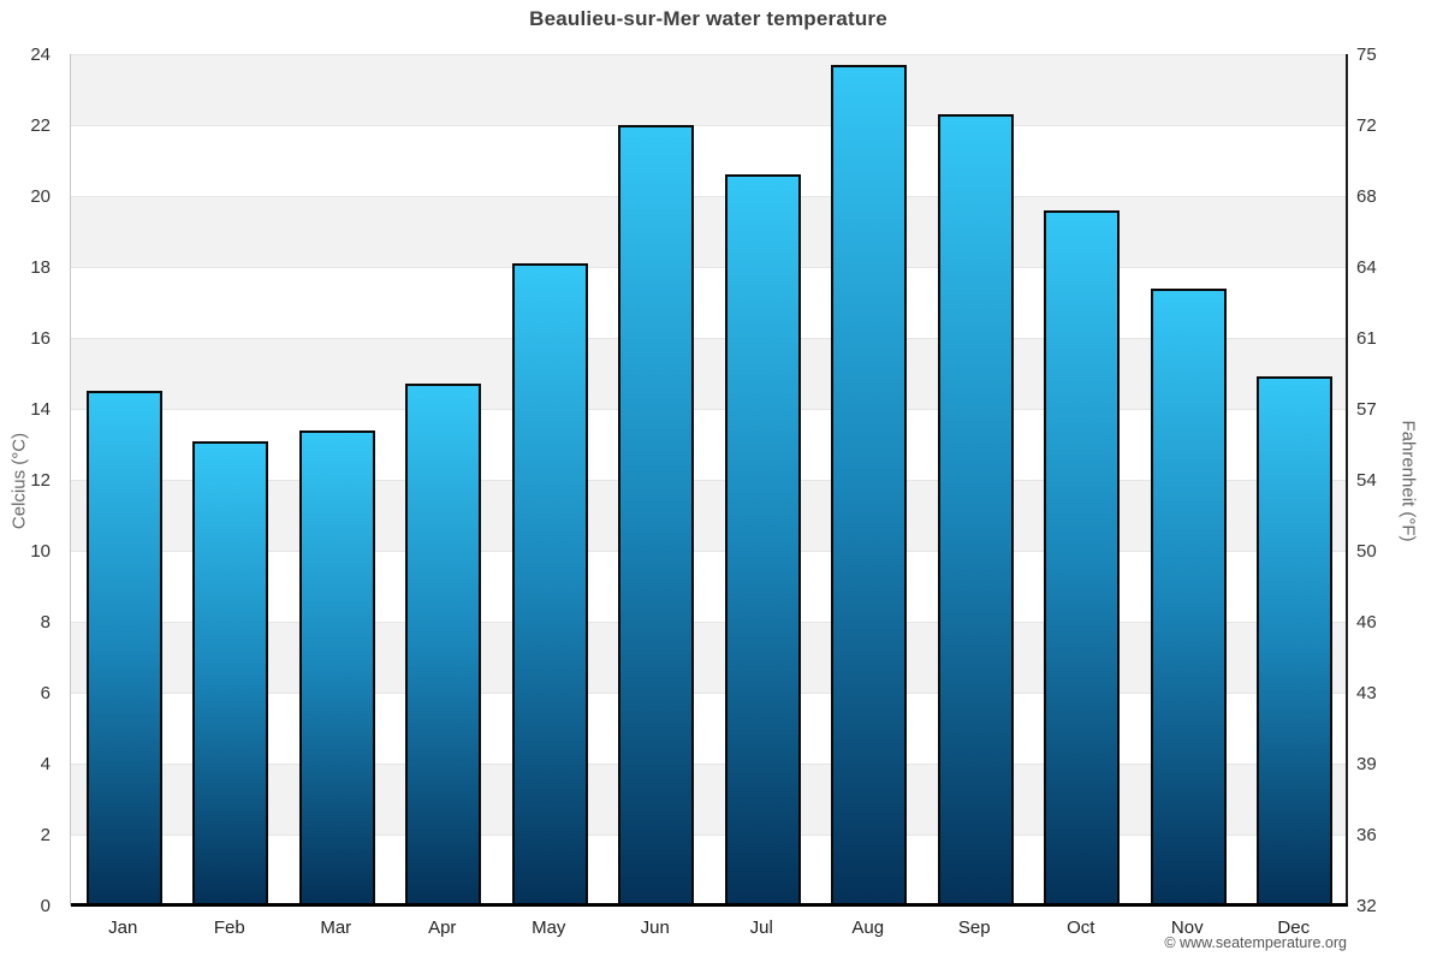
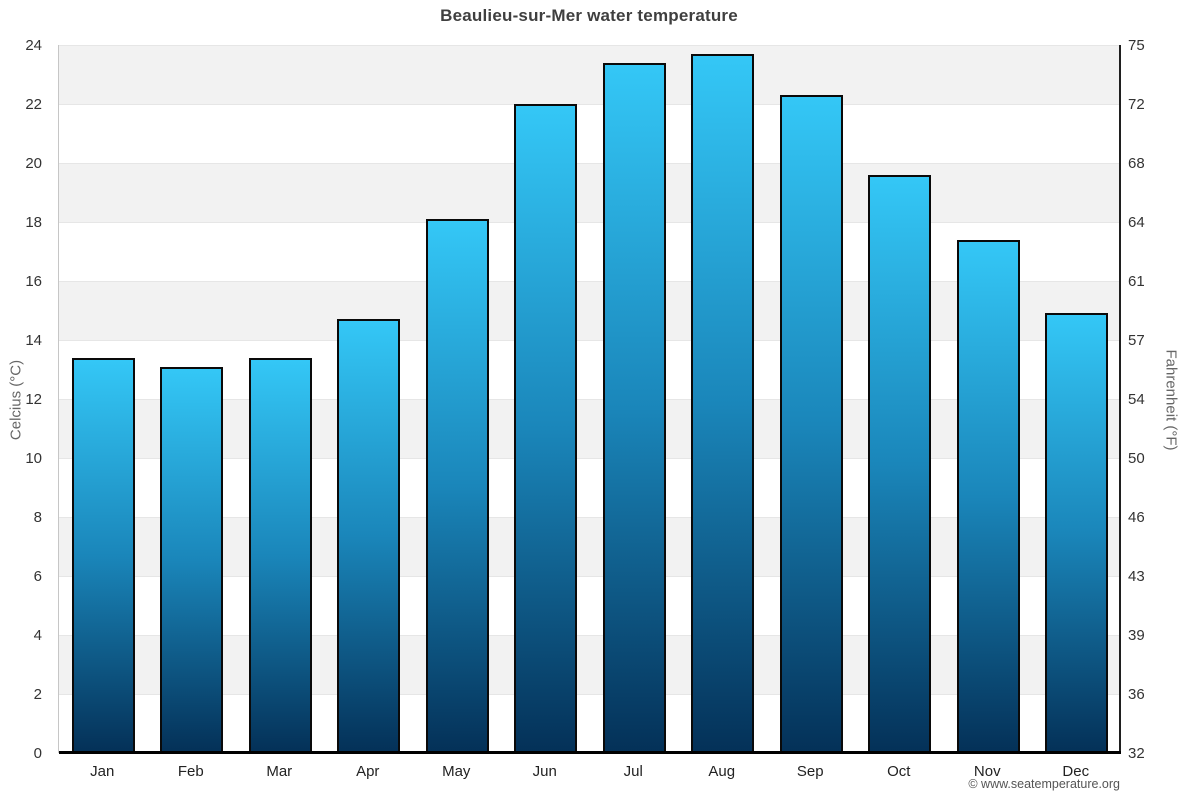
Jan: 14.5 -> 13.4
Jul: 20.6 -> 23.4
